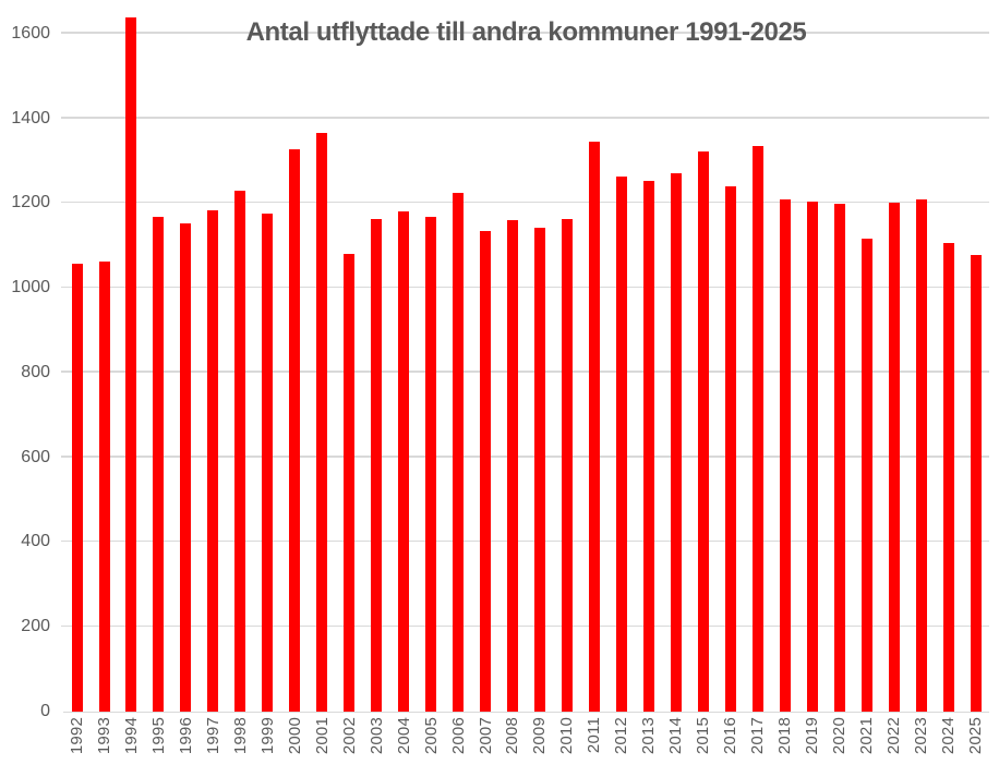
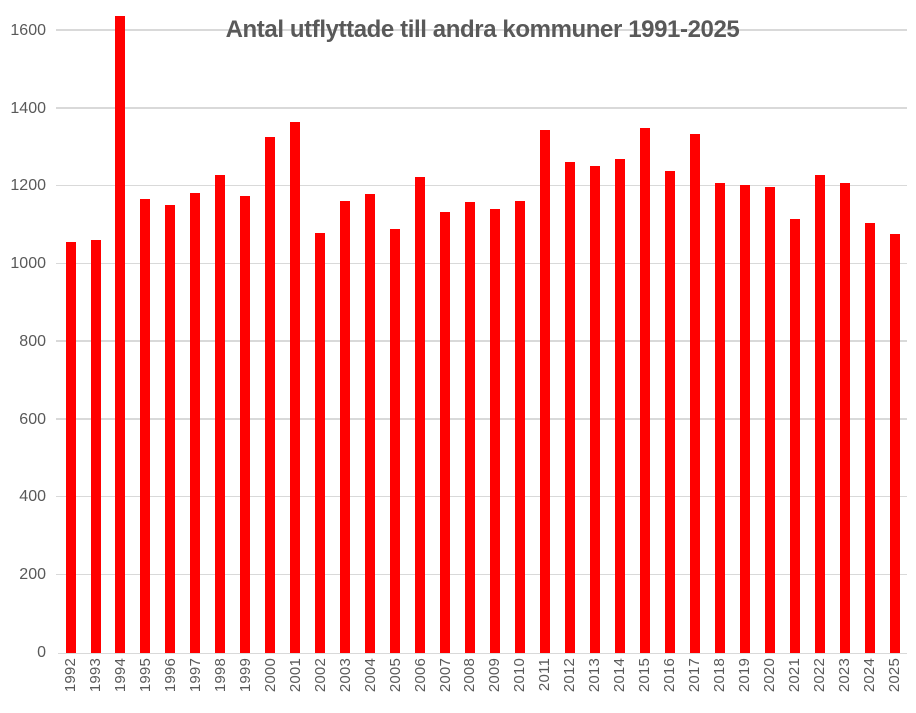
2005: 1170 -> 1090
2015: 1320 -> 1350
2022: 1200 -> 1230
